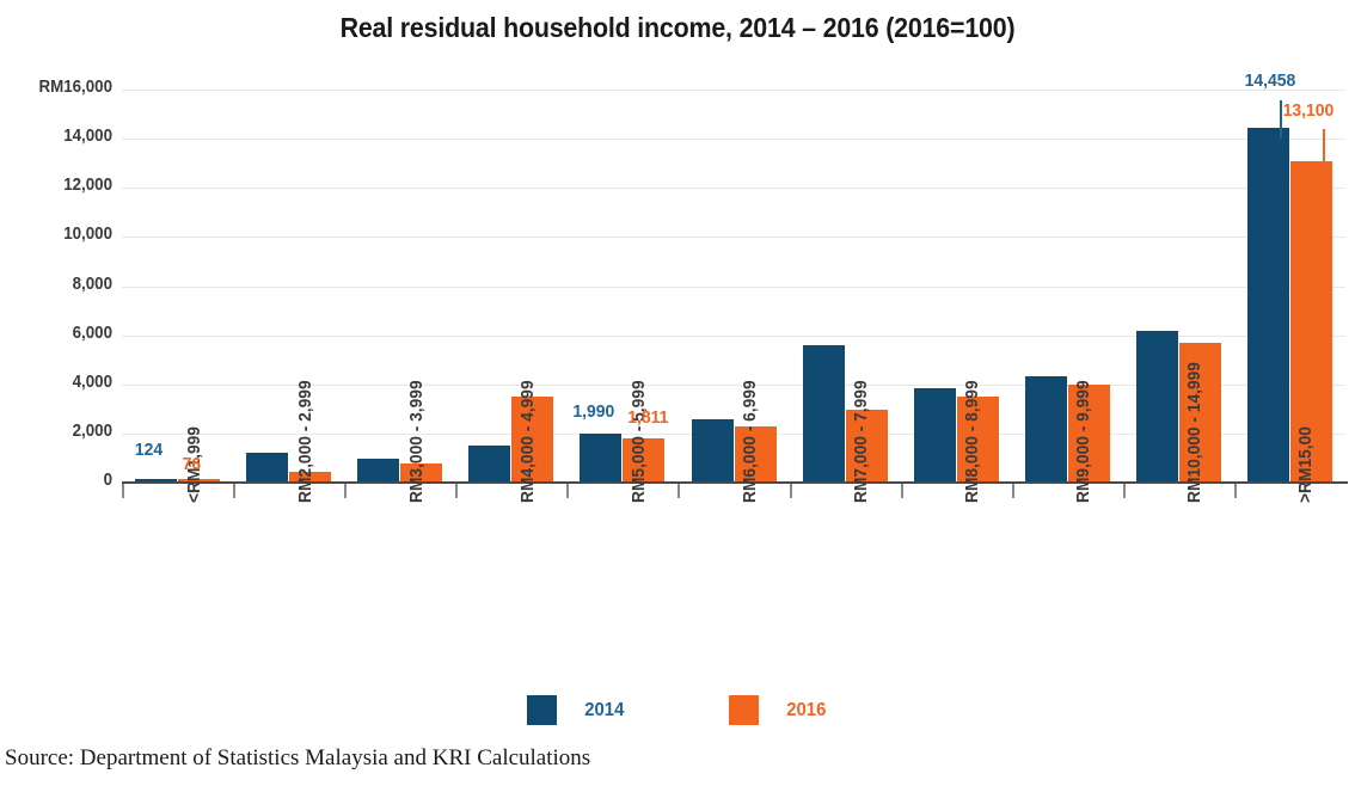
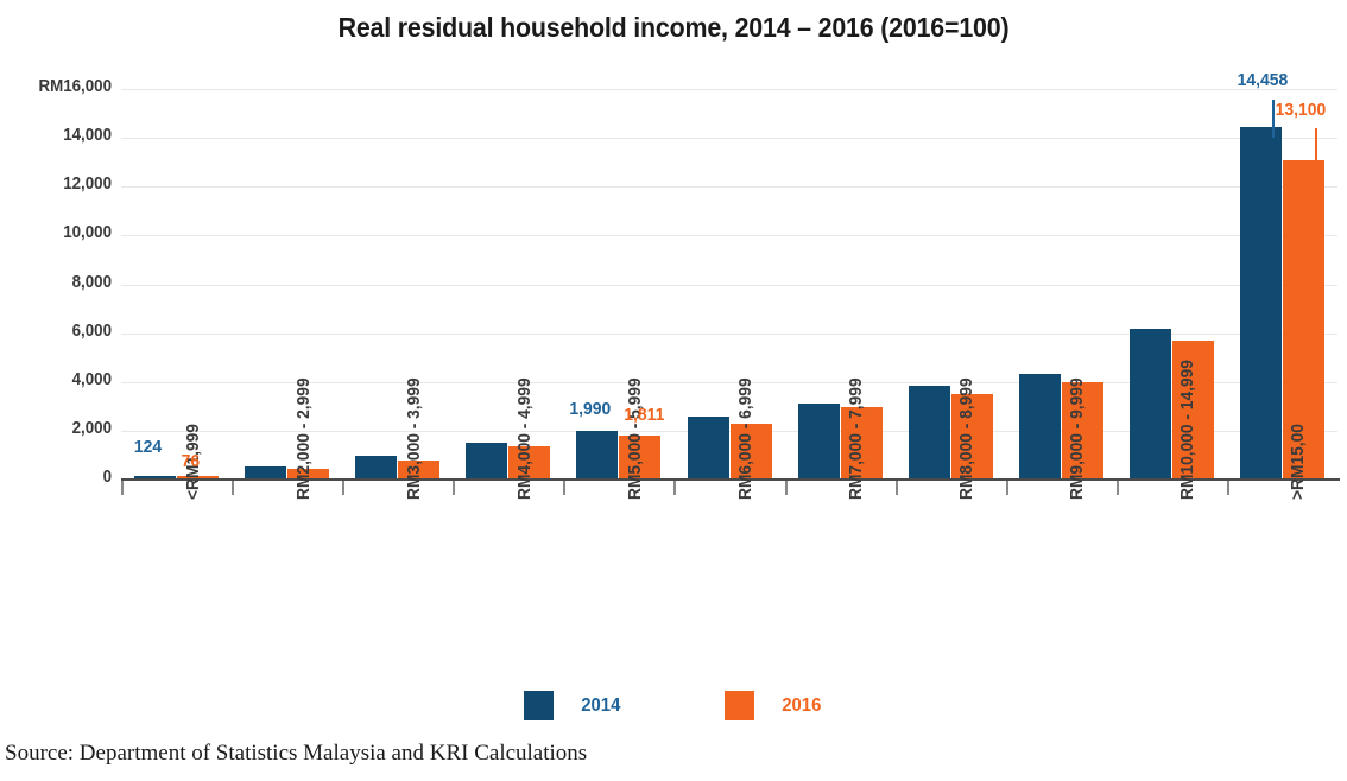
2014/RM2,000 - 2,999: 1200 -> 500
2016/RM4,000 - 4,999: 3500 -> 1400
2014/RM7,000 - 7,999: 5600 -> 3100
